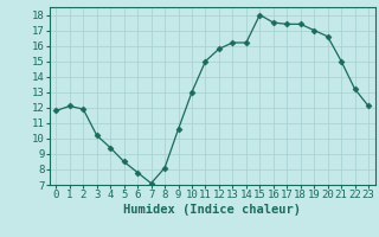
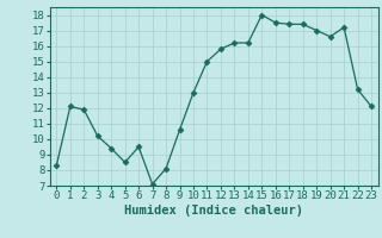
0: 11.8 -> 8.3
6: 7.8 -> 9.5
21: 15.0 -> 17.2
